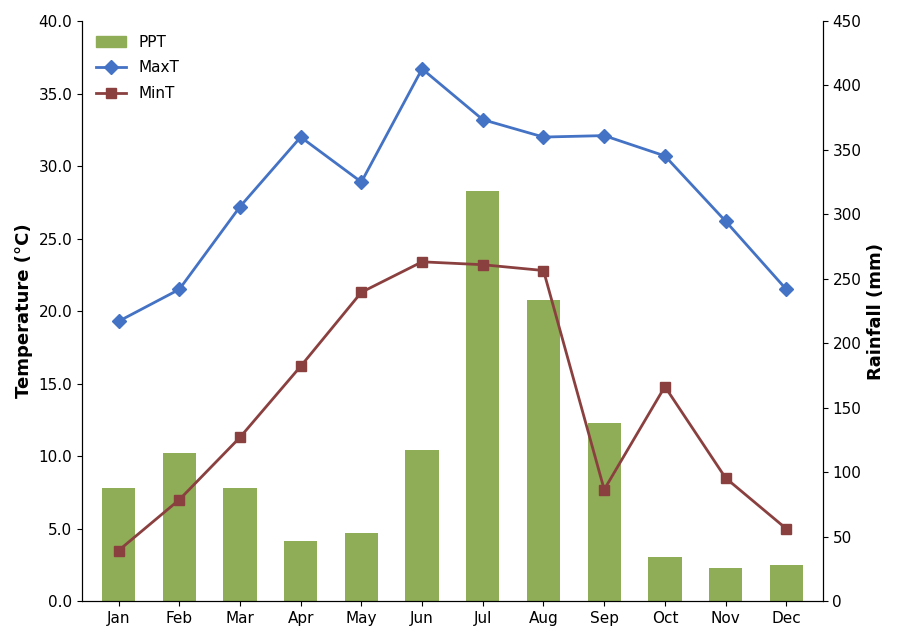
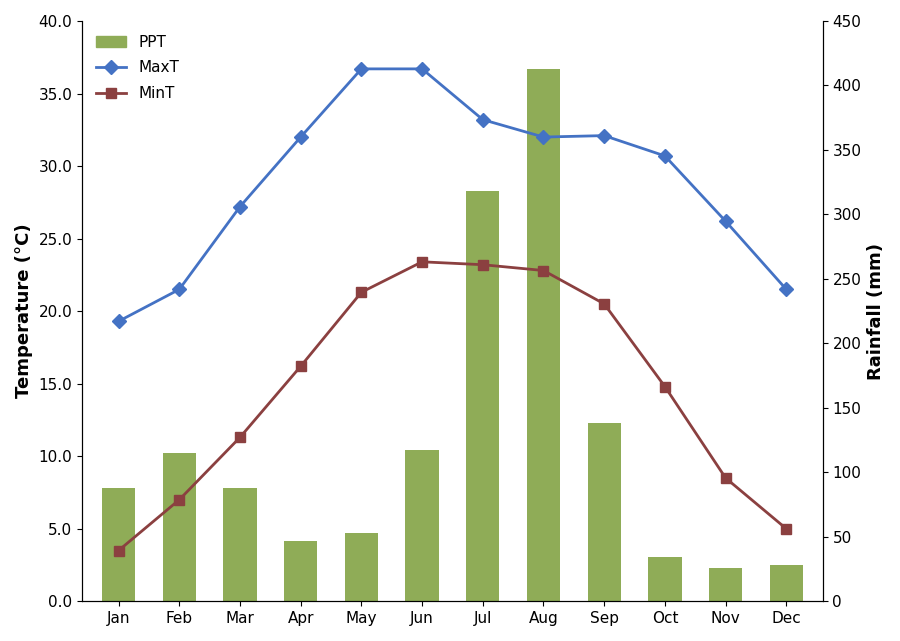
MaxT/May: 28.9 -> 36.7
PPT/Aug: 234 -> 413
MinT/Sep: 7.7 -> 20.5
